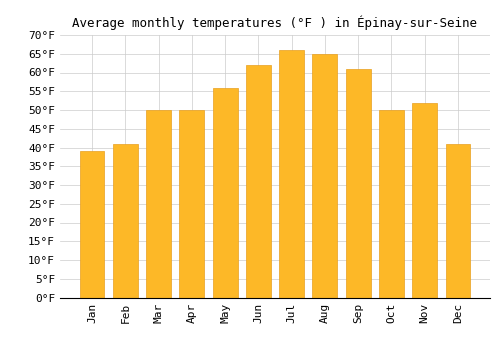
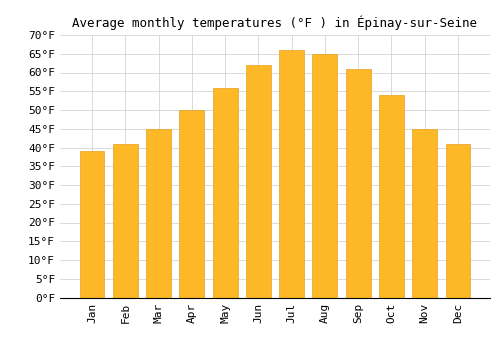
Mar: 50°F -> 45°F
Oct: 50°F -> 54°F
Nov: 52°F -> 45°F
